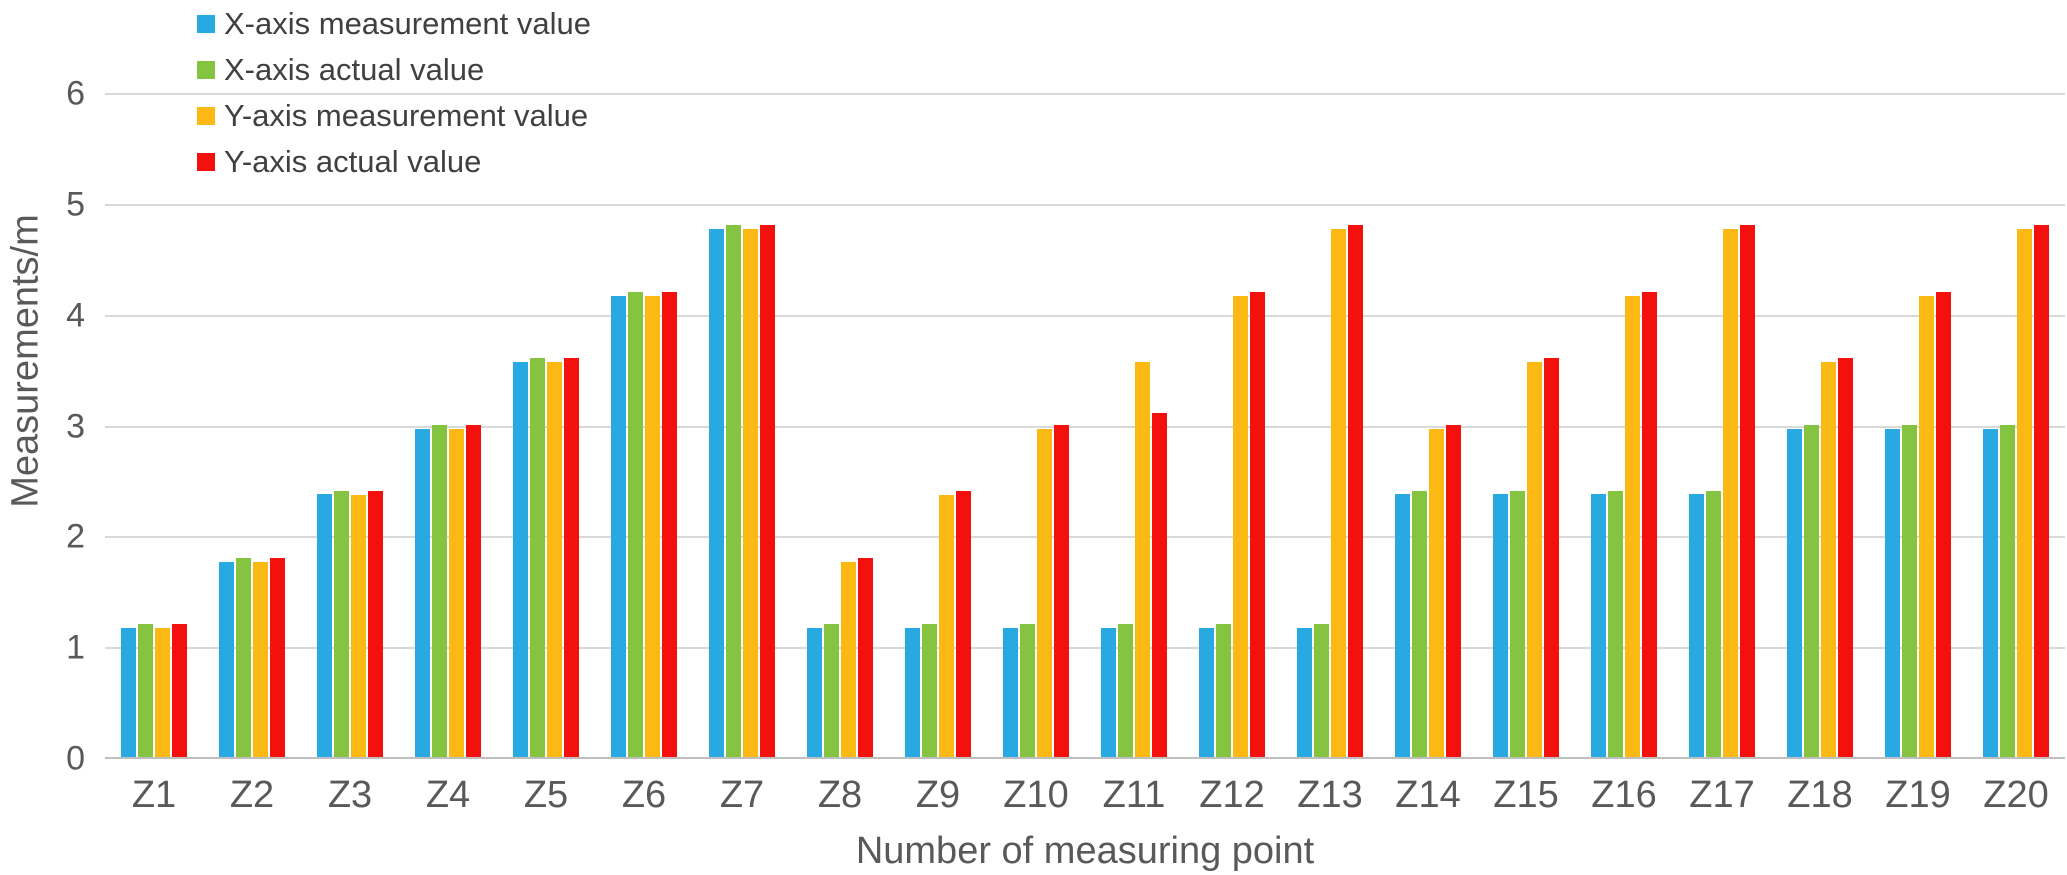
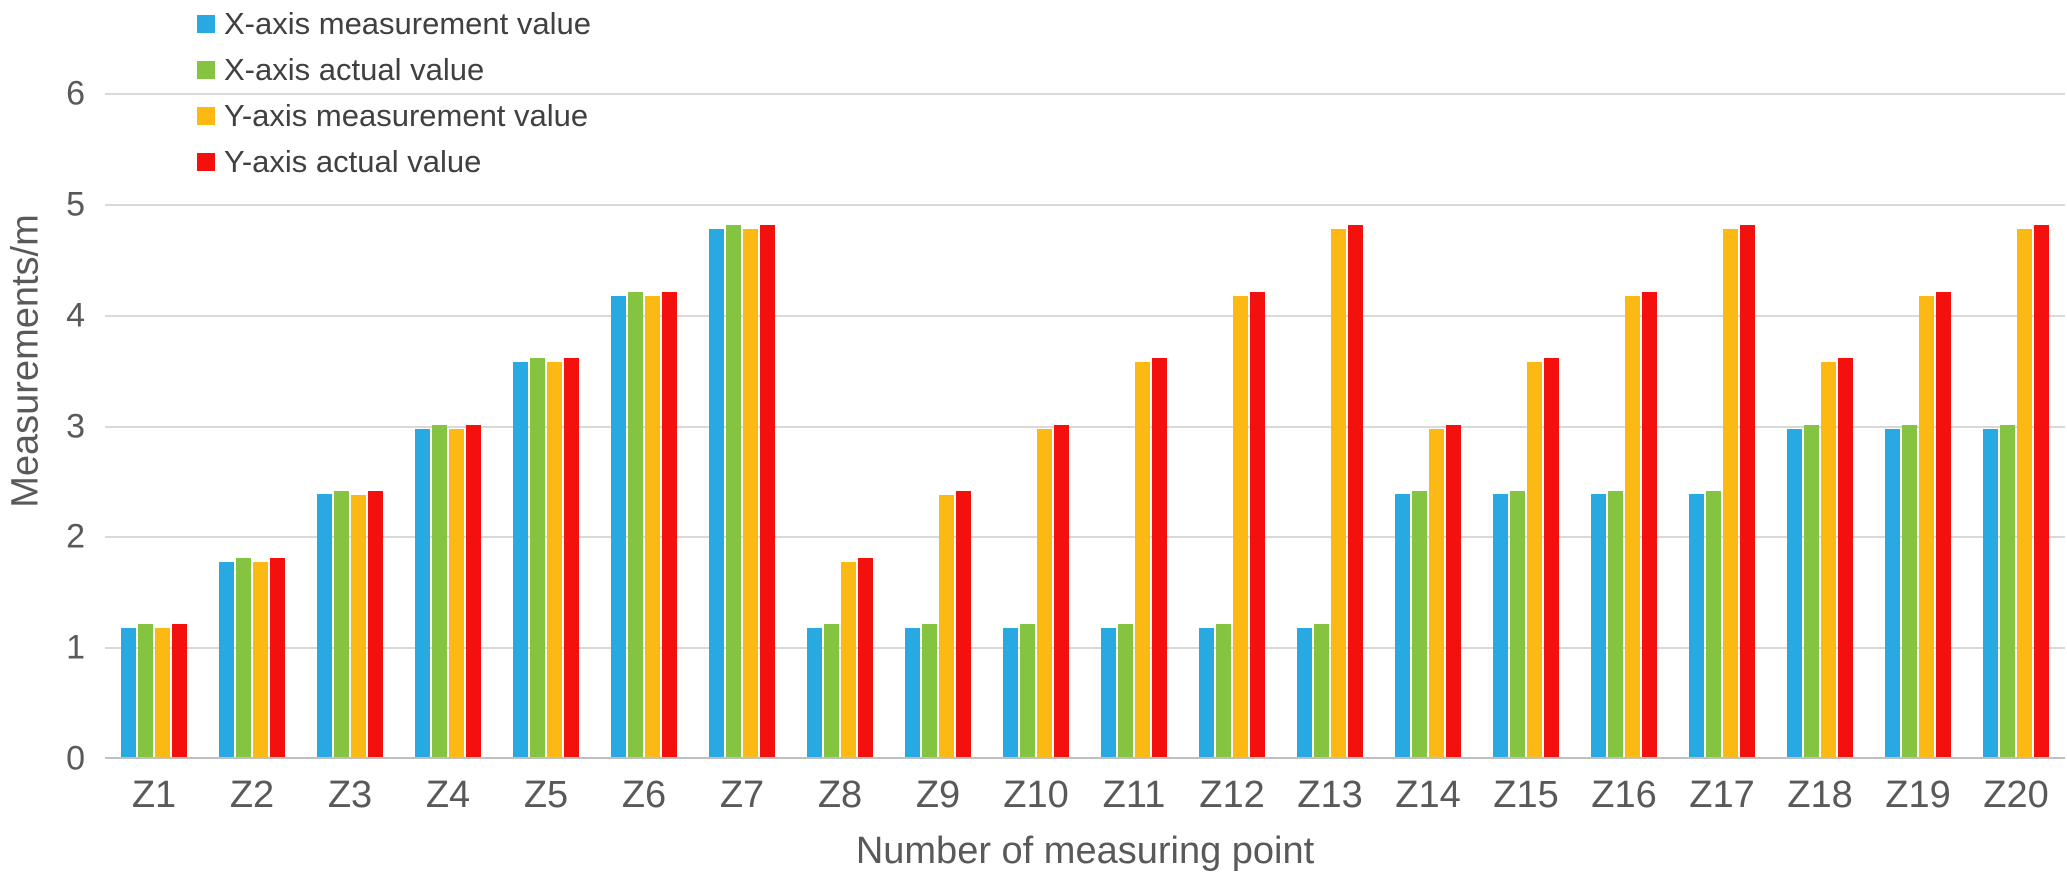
Y-axis actual value/Z11: 3.1 -> 3.6
